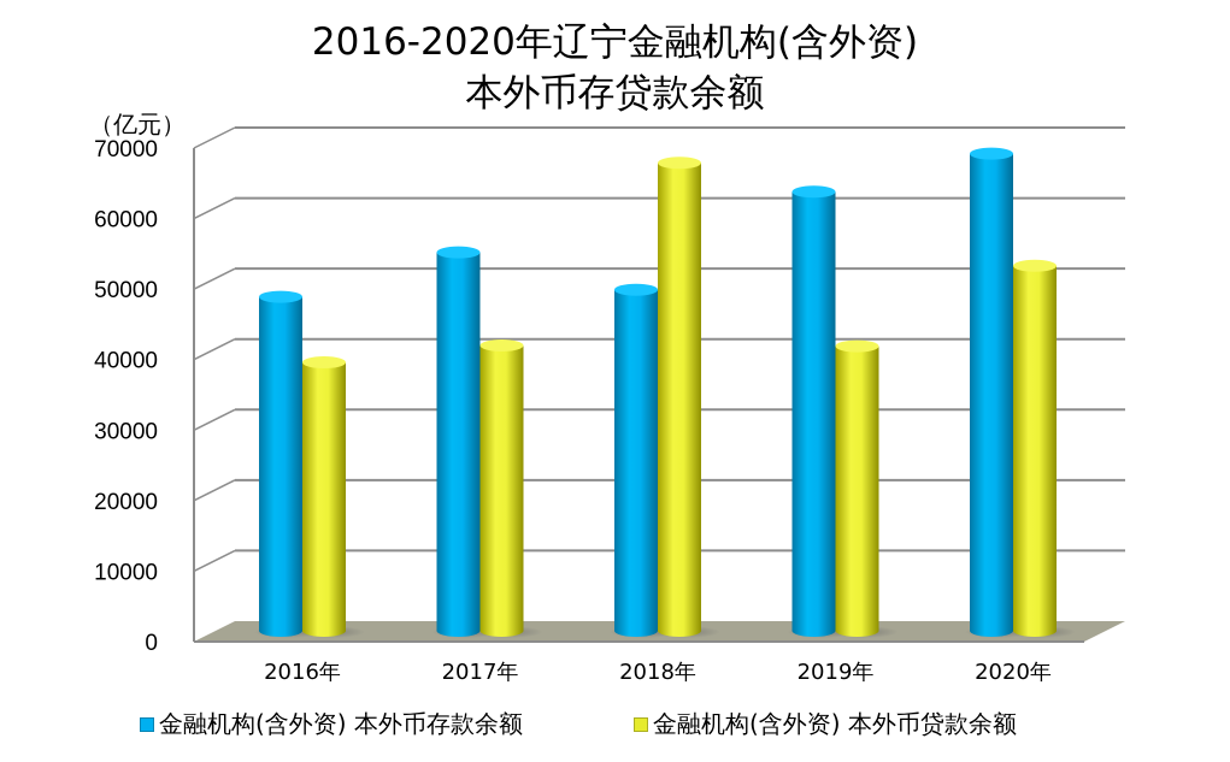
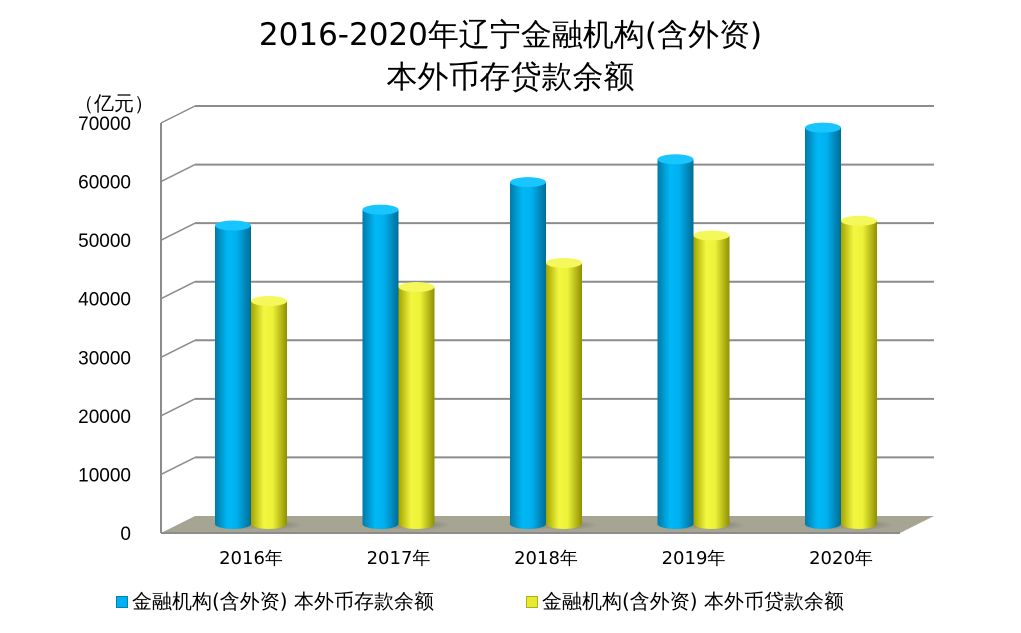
金融机构(含外资) 本外币存款余额/2016年: 46000 -> 50000
金融机构(含外资) 本外币存款余额/2018年: 47000 -> 57000
金融机构(含外资) 本外币贷款余额/2018年: 65000 -> 43000
金融机构(含外资) 本外币贷款余额/2019年: 39000 -> 48000
